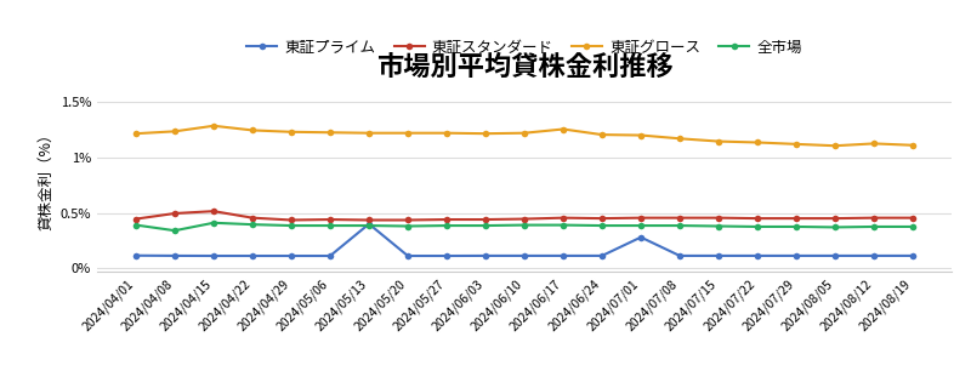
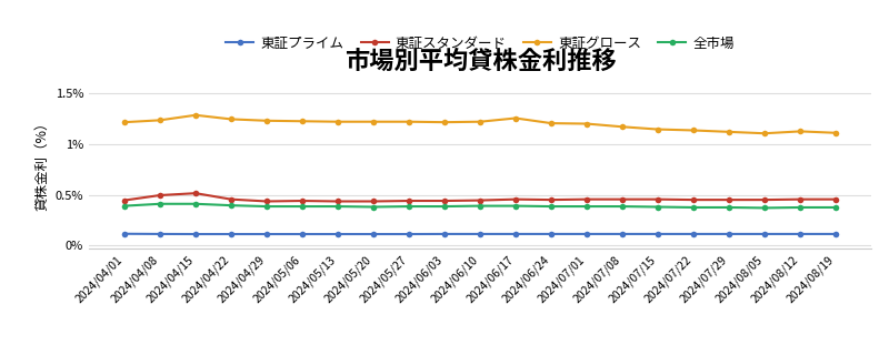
全市場/2024/04/08: 0.34% -> 0.41%
東証プライム/2024/05/13: 0.40% -> 0.11%
東証プライム/2024/07/01: 0.28% -> 0.11%
